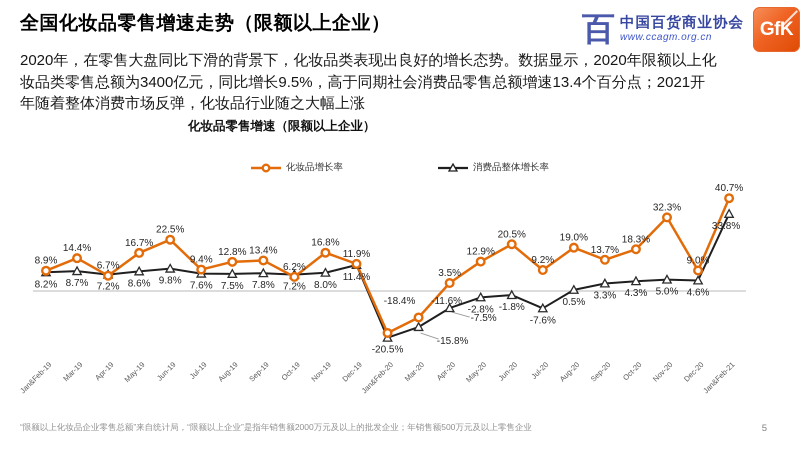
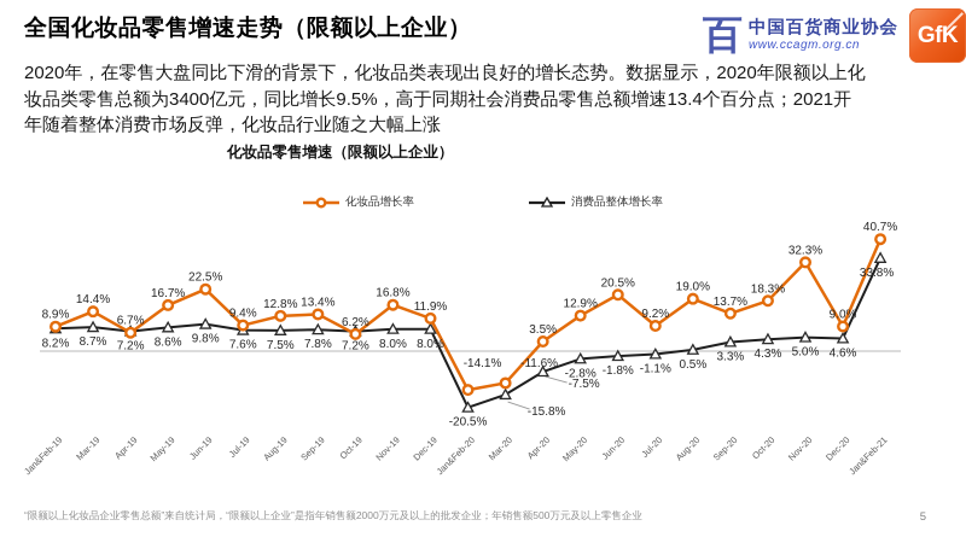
消费品整体增长率/Dec-19: 11.4% -> 8.0%
化妆品增长率/Jan&Feb-20: -18.4% -> -14.1%
消费品整体增长率/Jul-20: -7.6% -> -1.1%
